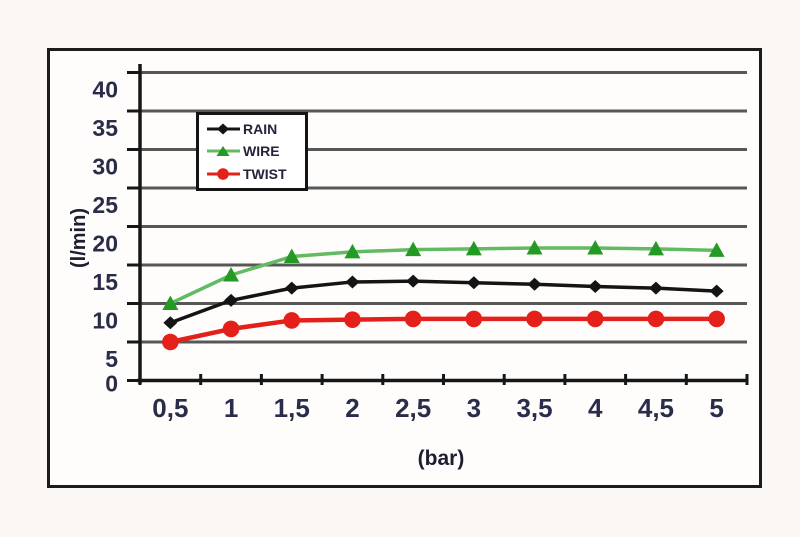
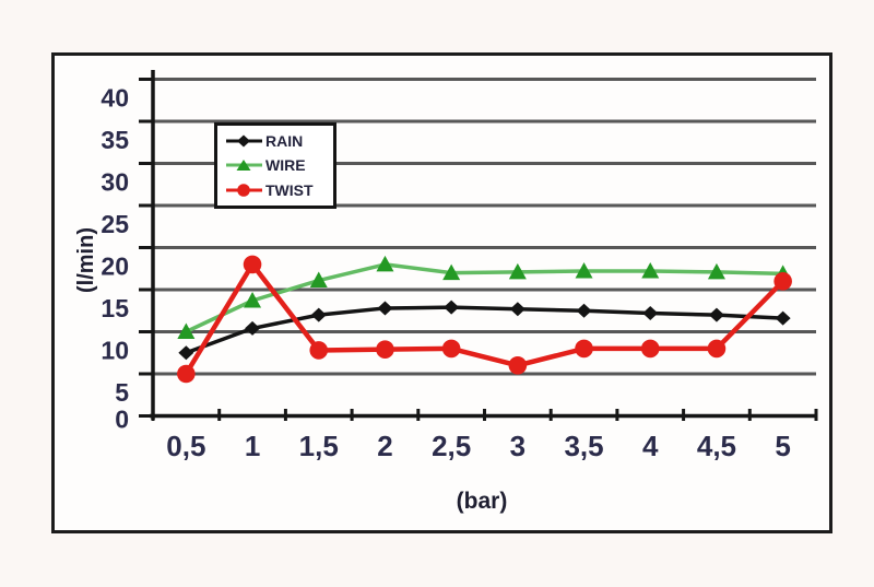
TWIST/1: 7 -> 18
WIRE/2: 17 -> 18
TWIST/3: 8 -> 6
TWIST/5: 8 -> 16
